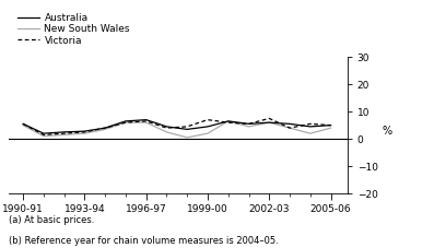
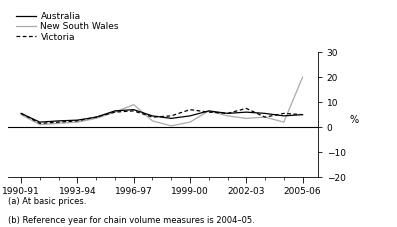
New South Wales/1996-97: 6.0 -> 9.0
New South Wales/2002-03: 6.0 -> 3.5
New South Wales/2005-06: 4.0 -> 20.0
